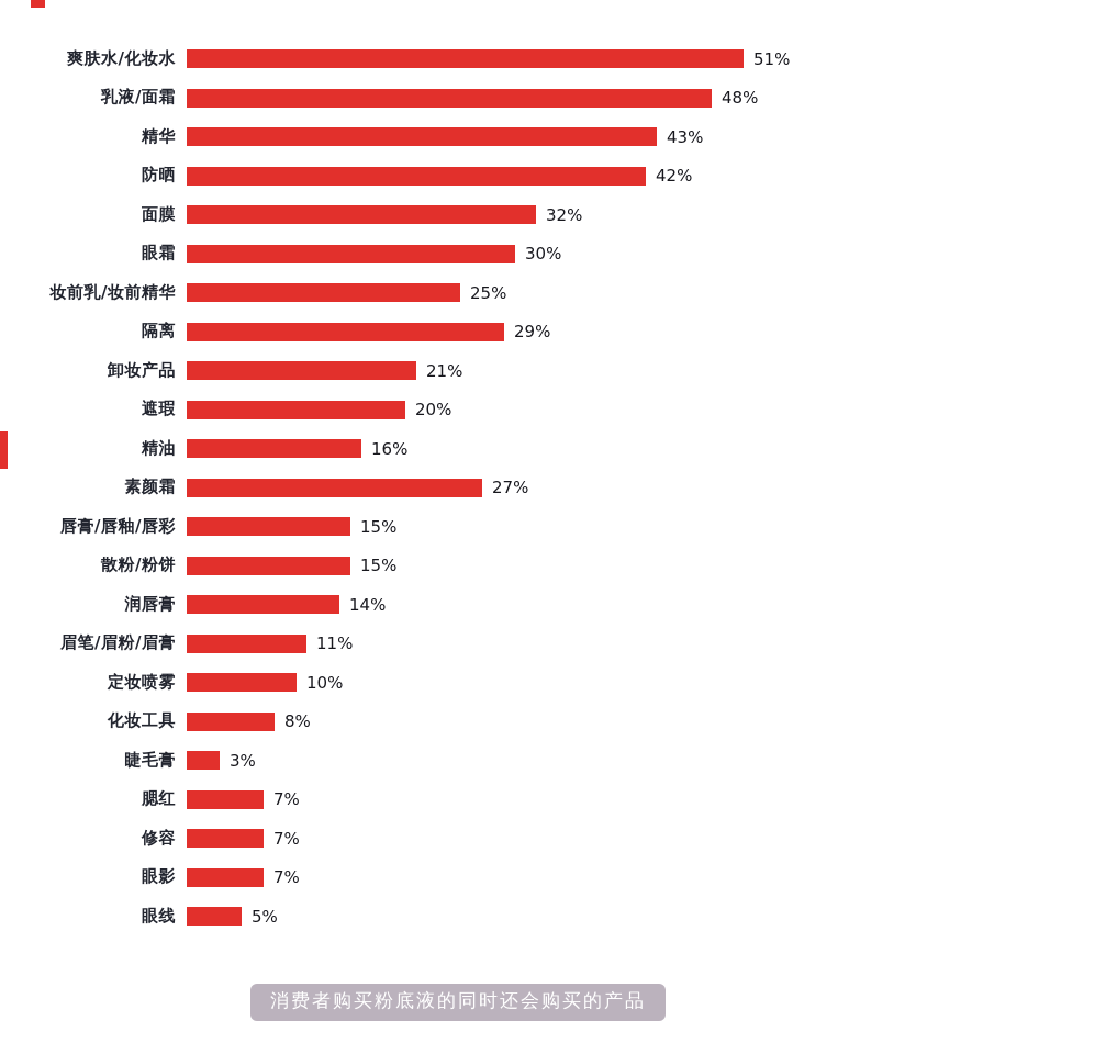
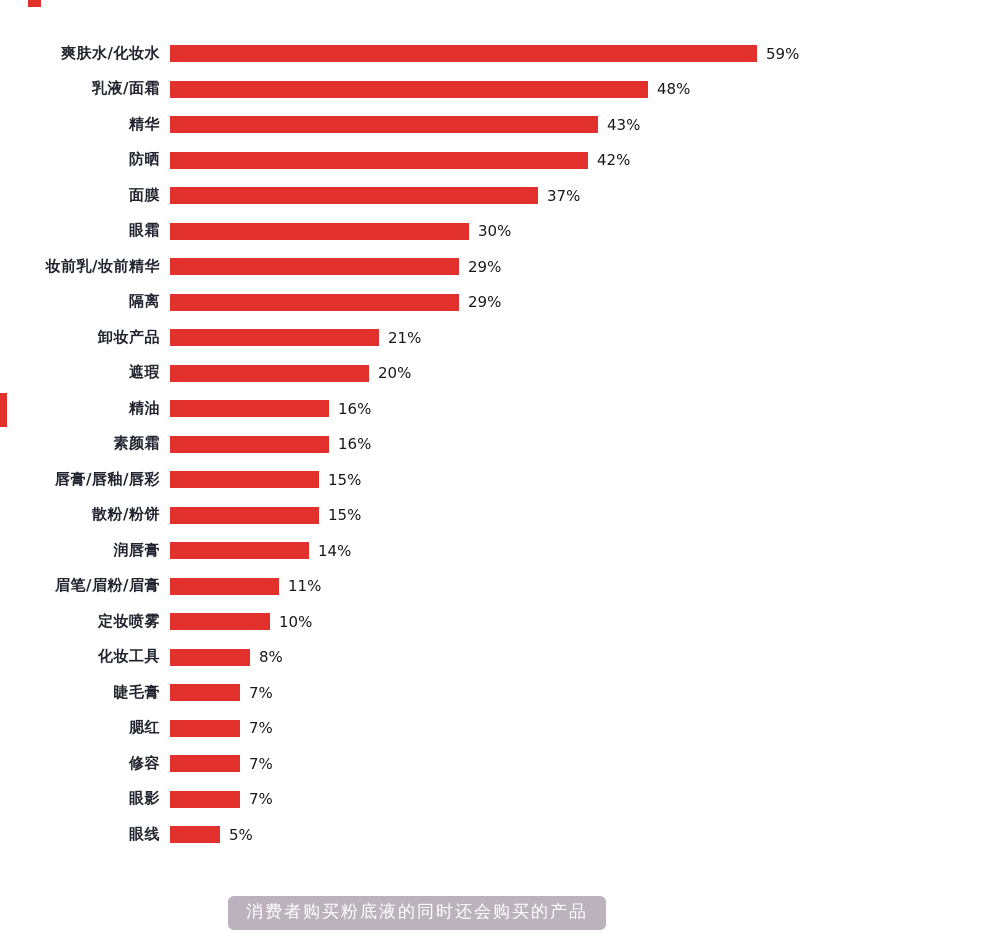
爽肤水/化妆水: 51% -> 59%
面膜: 32% -> 37%
妆前乳/妆前精华: 25% -> 29%
素颜霜: 27% -> 16%
睫毛膏: 3% -> 7%
